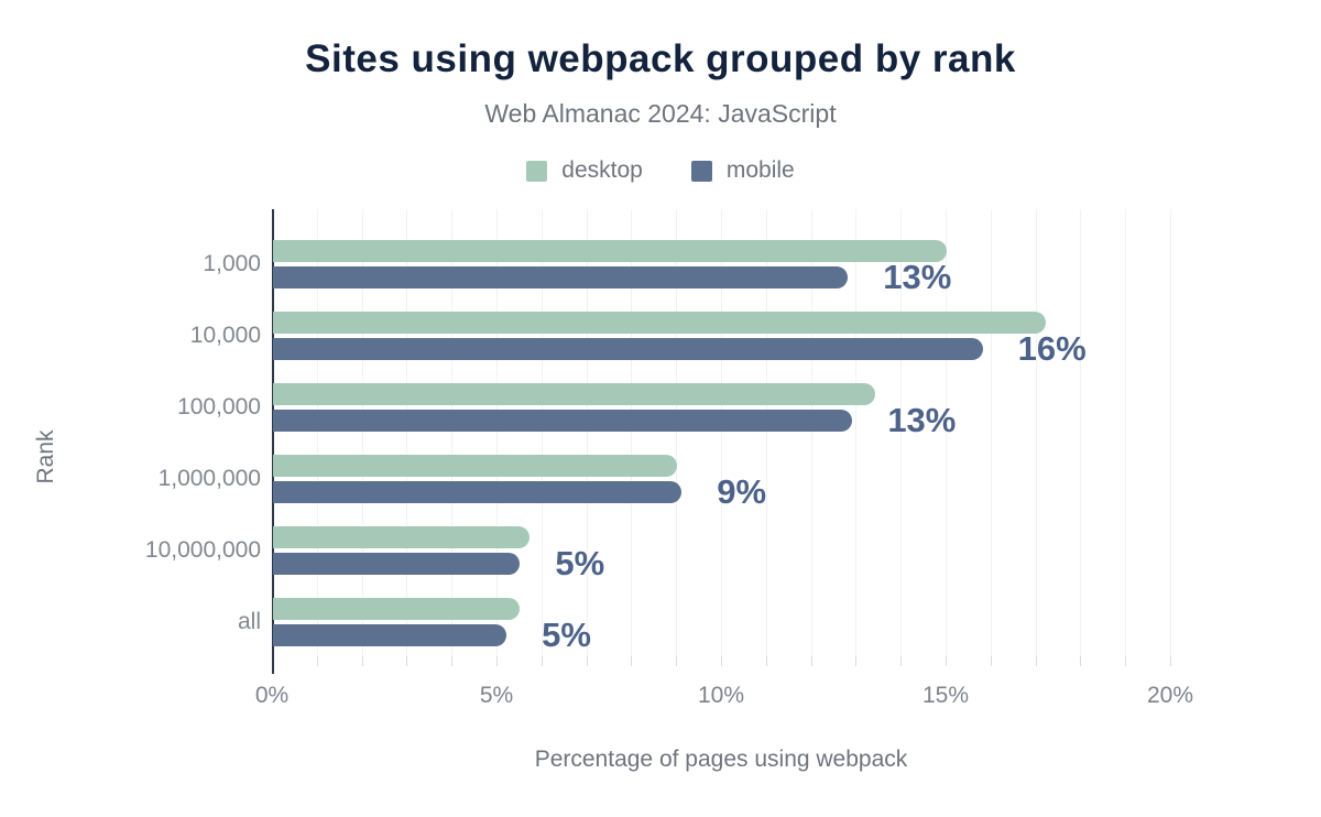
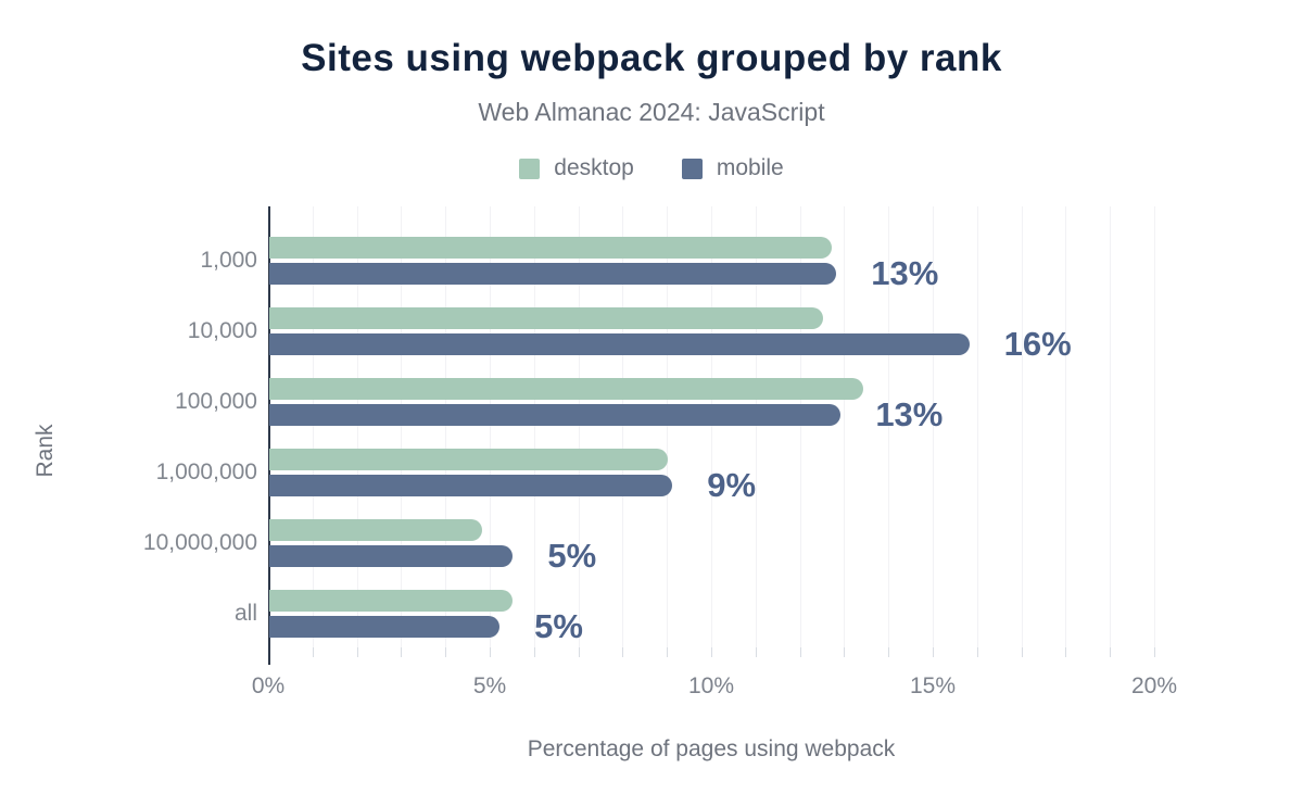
desktop/1,000: 15.0% -> 12.7%
desktop/10,000: 17.2% -> 12.5%
desktop/10,000,000: 5.7% -> 4.8%
